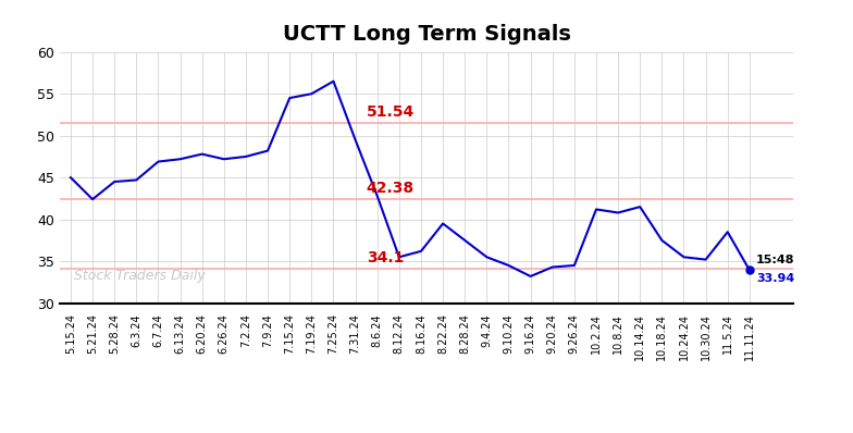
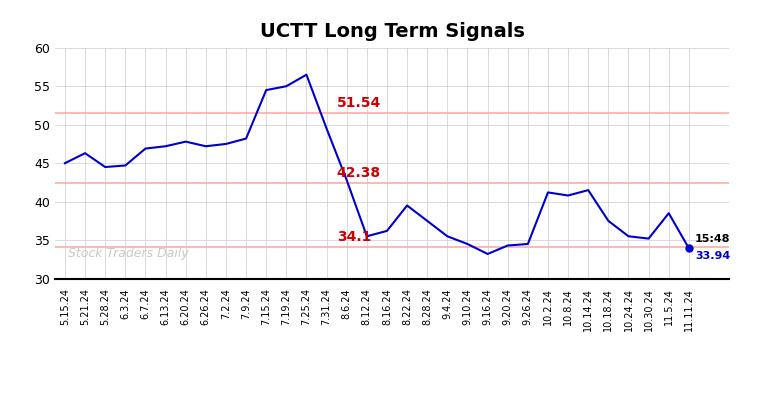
5.21.24: 42.4 -> 46.3
